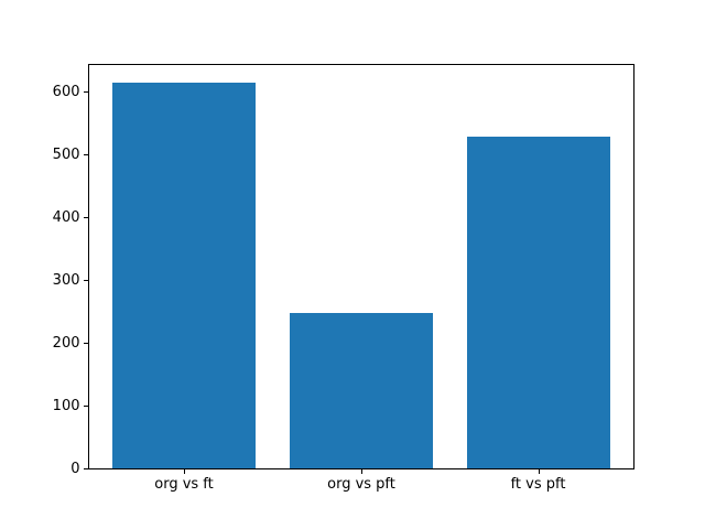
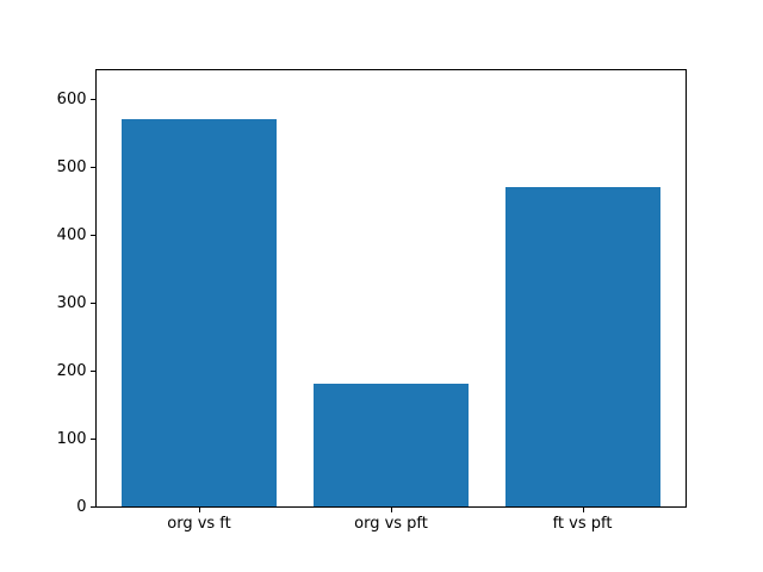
org vs ft: 620 -> 570
org vs pft: 250 -> 180
ft vs pft: 530 -> 470
